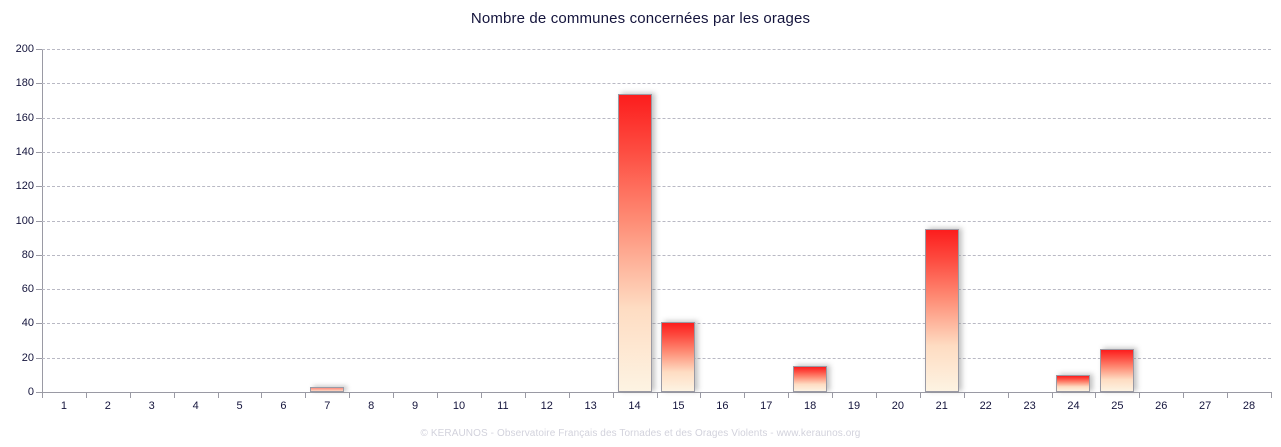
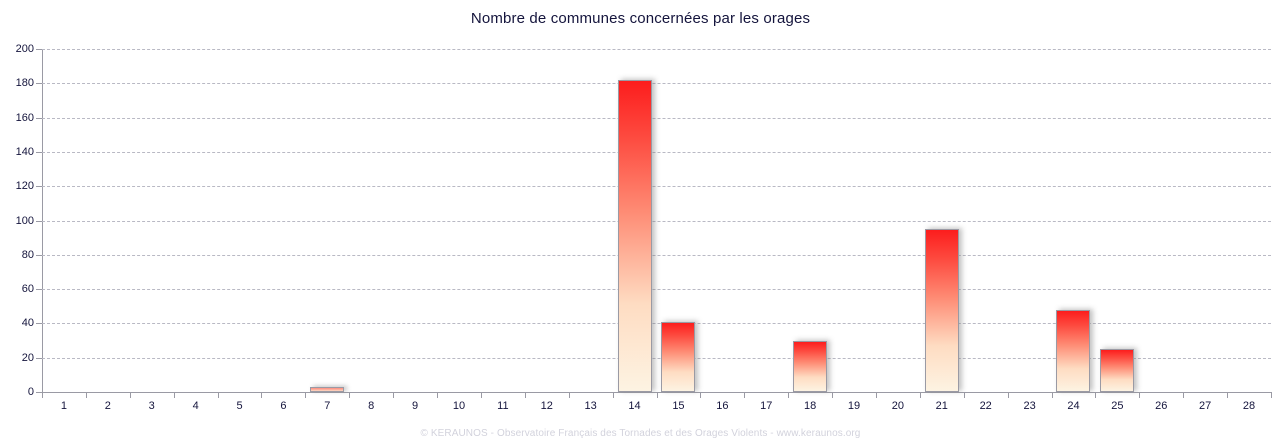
14: 174 -> 182
18: 15 -> 30
24: 10 -> 48
